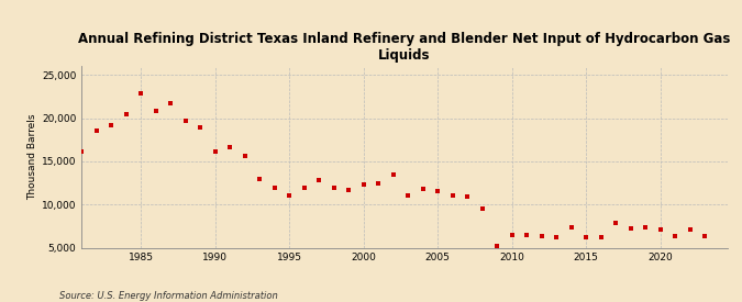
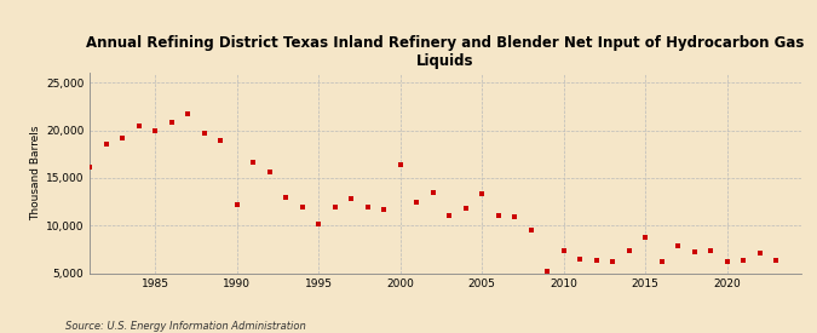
1985: 22,900 -> 20,000
1990: 16,200 -> 12,200
1995: 11,000 -> 10,200
2000: 12,300 -> 16,400
2005: 11,600 -> 13,400
2010: 6,500 -> 7,400
2015: 6,200 -> 8,800
2020: 7,100 -> 6,200
